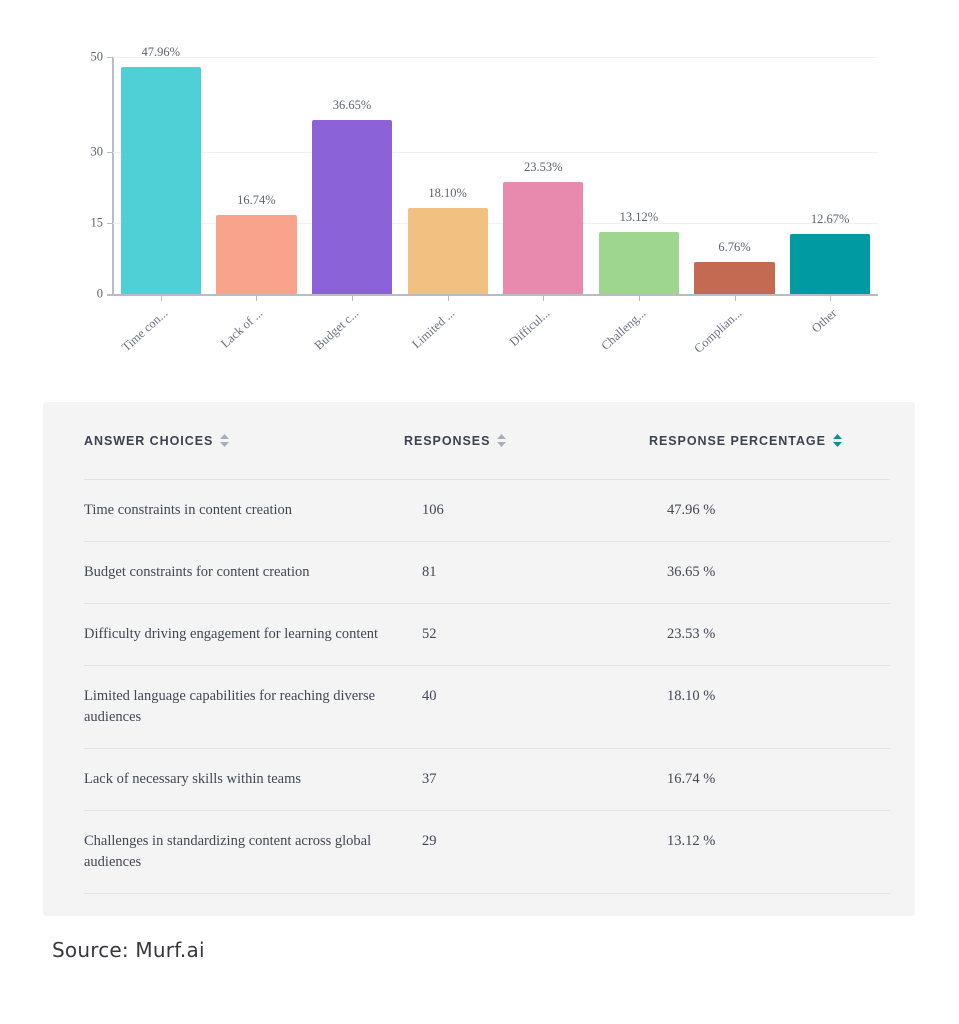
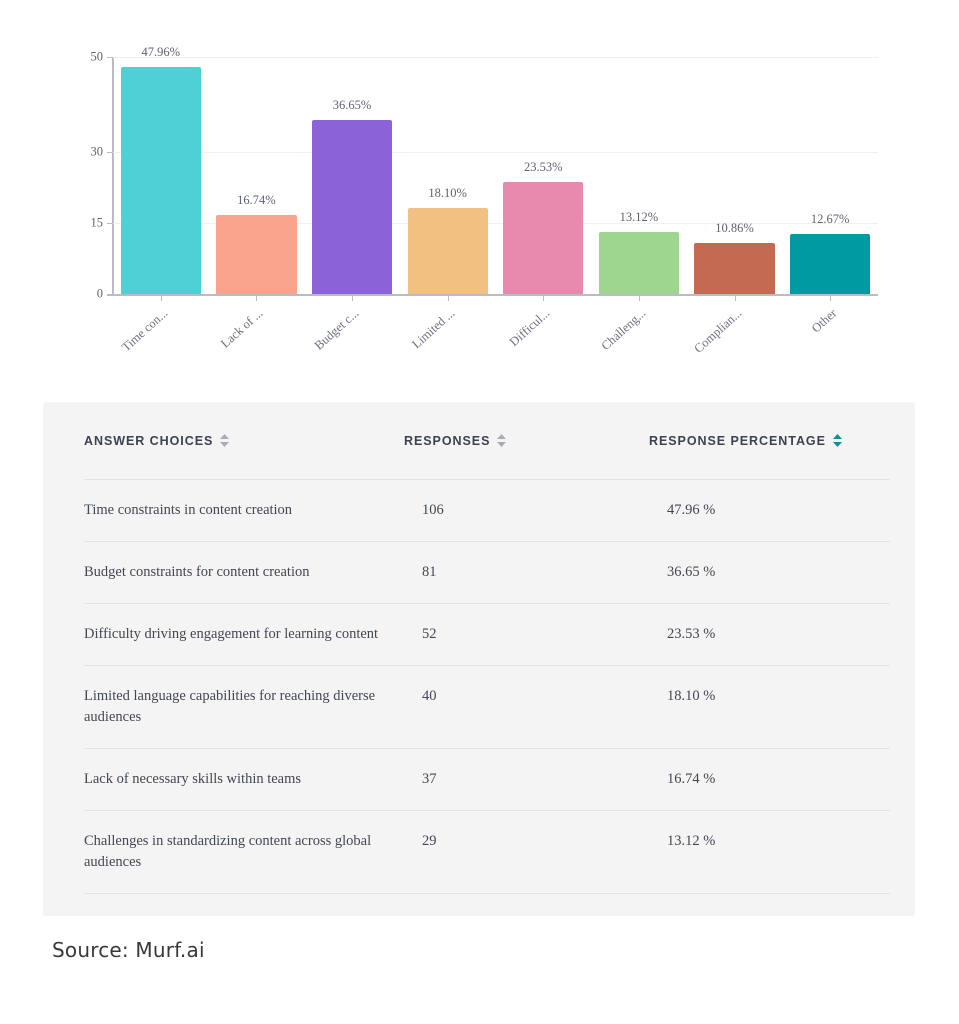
Complian...: 6.76% -> 10.86%
